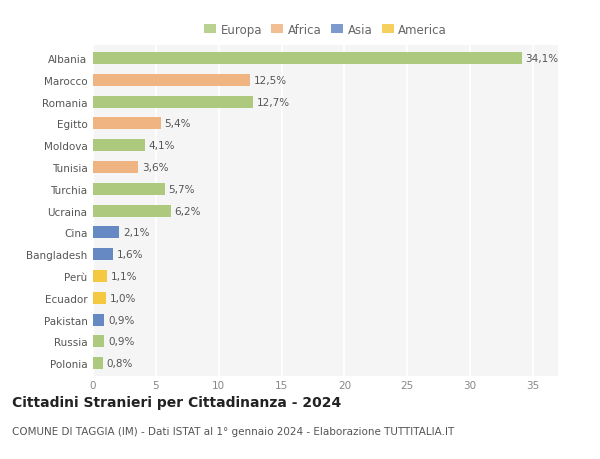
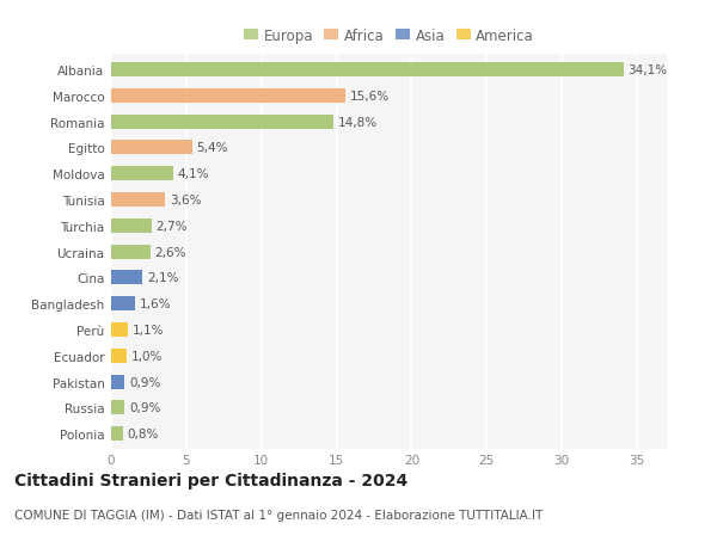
Marocco: 12,5% -> 15,6%
Romania: 12,7% -> 14,8%
Turchia: 5,7% -> 2,7%
Ucraina: 6,2% -> 2,6%
